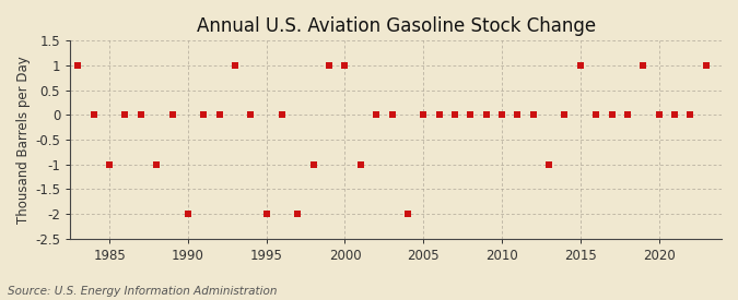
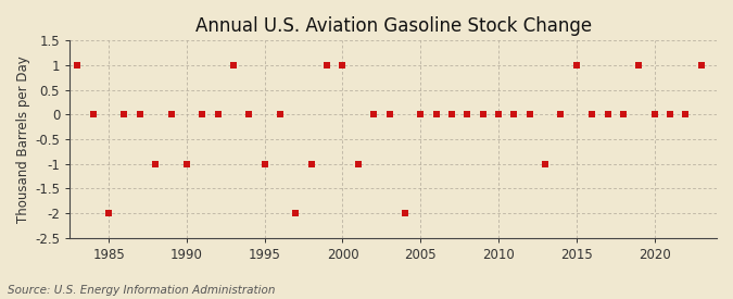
1985: -1 -> -2
1990: -2 -> -1
1995: -2 -> -1
